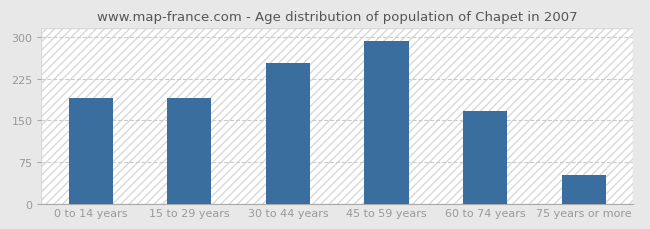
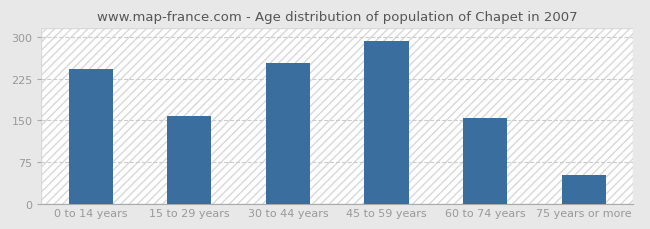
0 to 14 years: 190 -> 243
15 to 29 years: 190 -> 158
60 to 74 years: 166 -> 154
